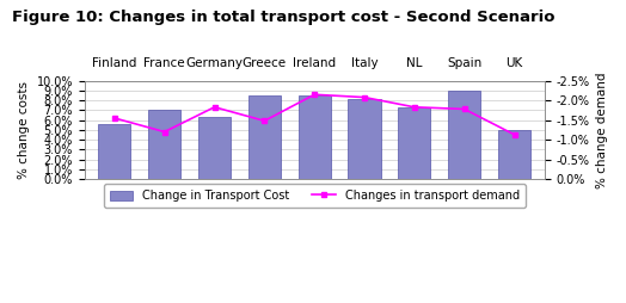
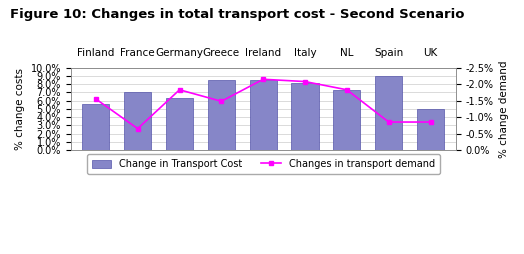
Changes in transport demand/France: -1.20% -> -0.65%
Changes in transport demand/Spain: -1.78% -> -0.85%
Changes in transport demand/UK: -1.13% -> -0.85%
